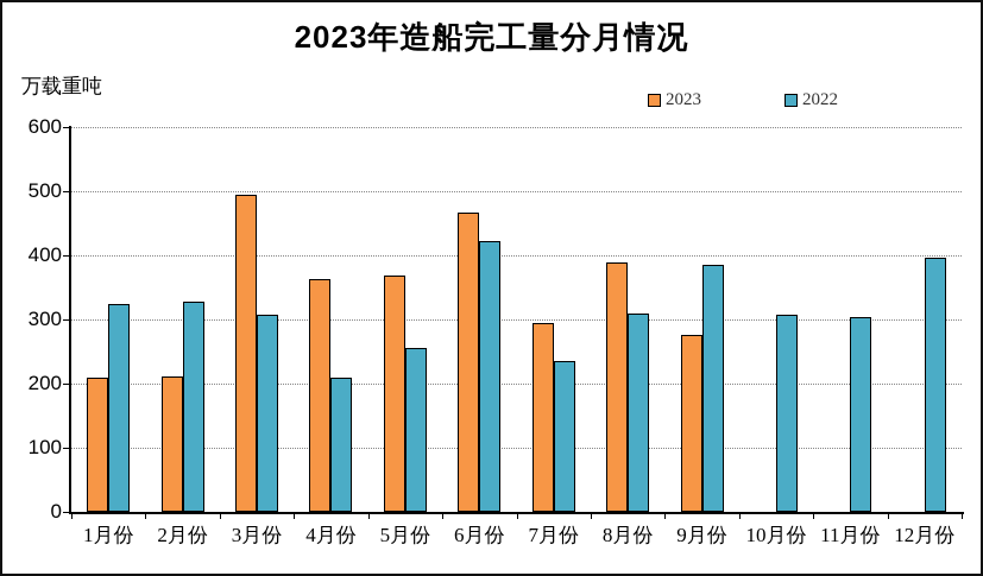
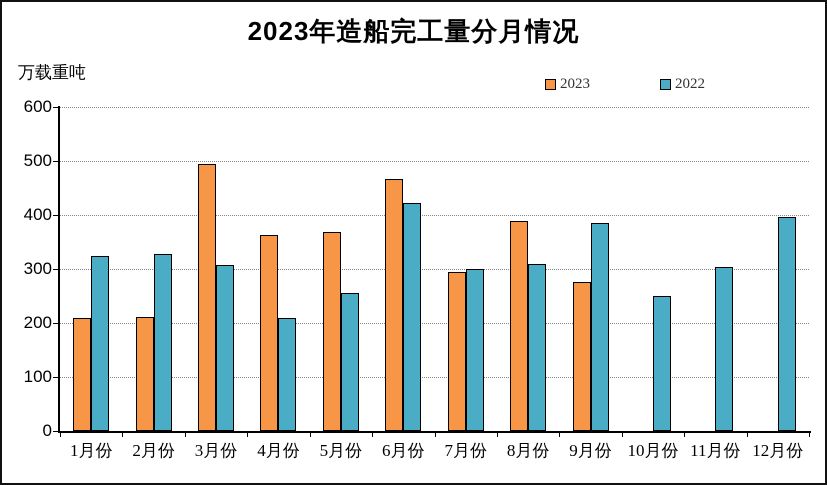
2022/7月份: 240 -> 300
2022/10月份: 310 -> 250
